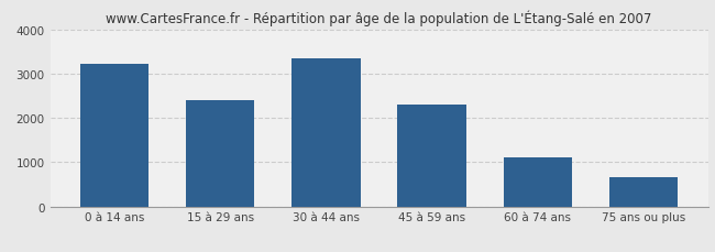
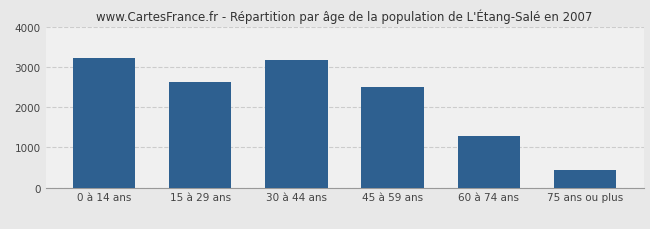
15 à 29 ans: 2400 -> 2620
30 à 44 ans: 3350 -> 3170
45 à 59 ans: 2300 -> 2500
60 à 74 ans: 1100 -> 1280
75 ans ou plus: 650 -> 440
